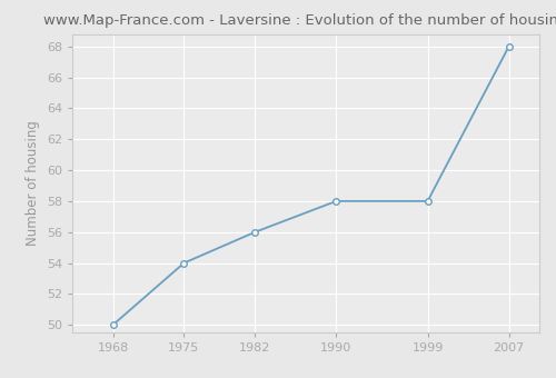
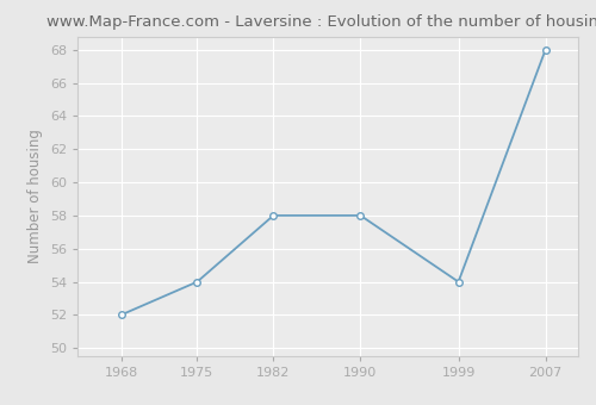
1968: 50 -> 52
1982: 56 -> 58
1999: 58 -> 54
